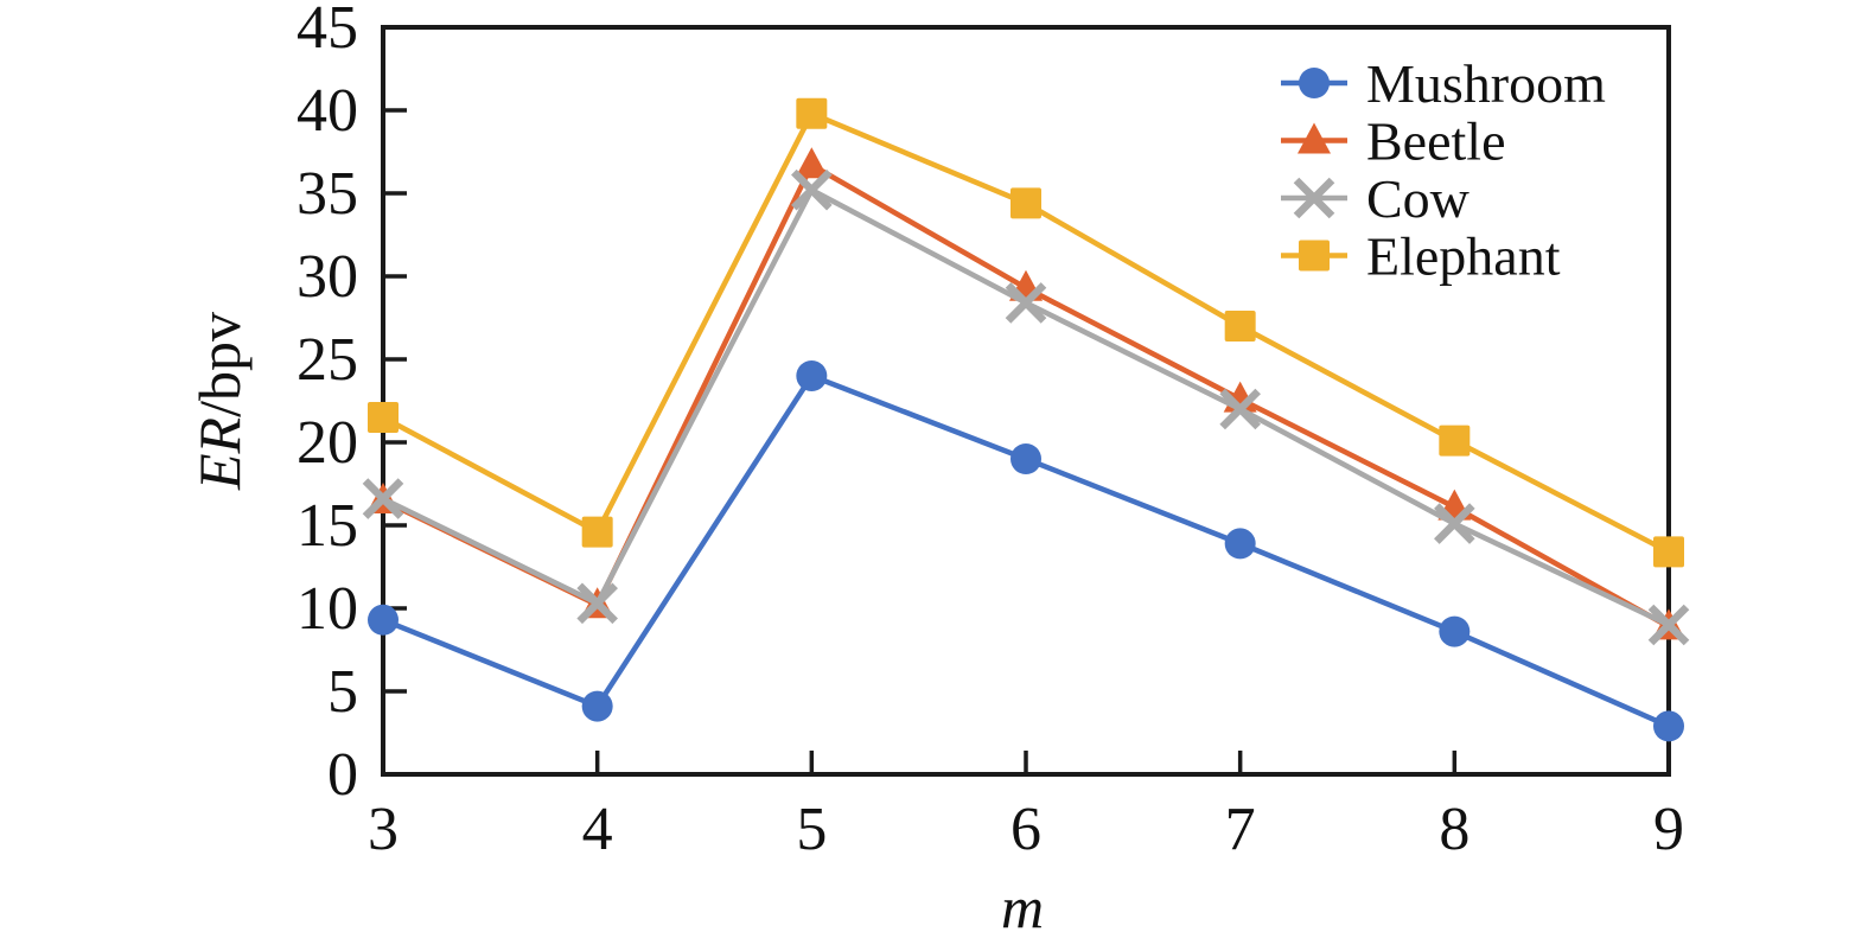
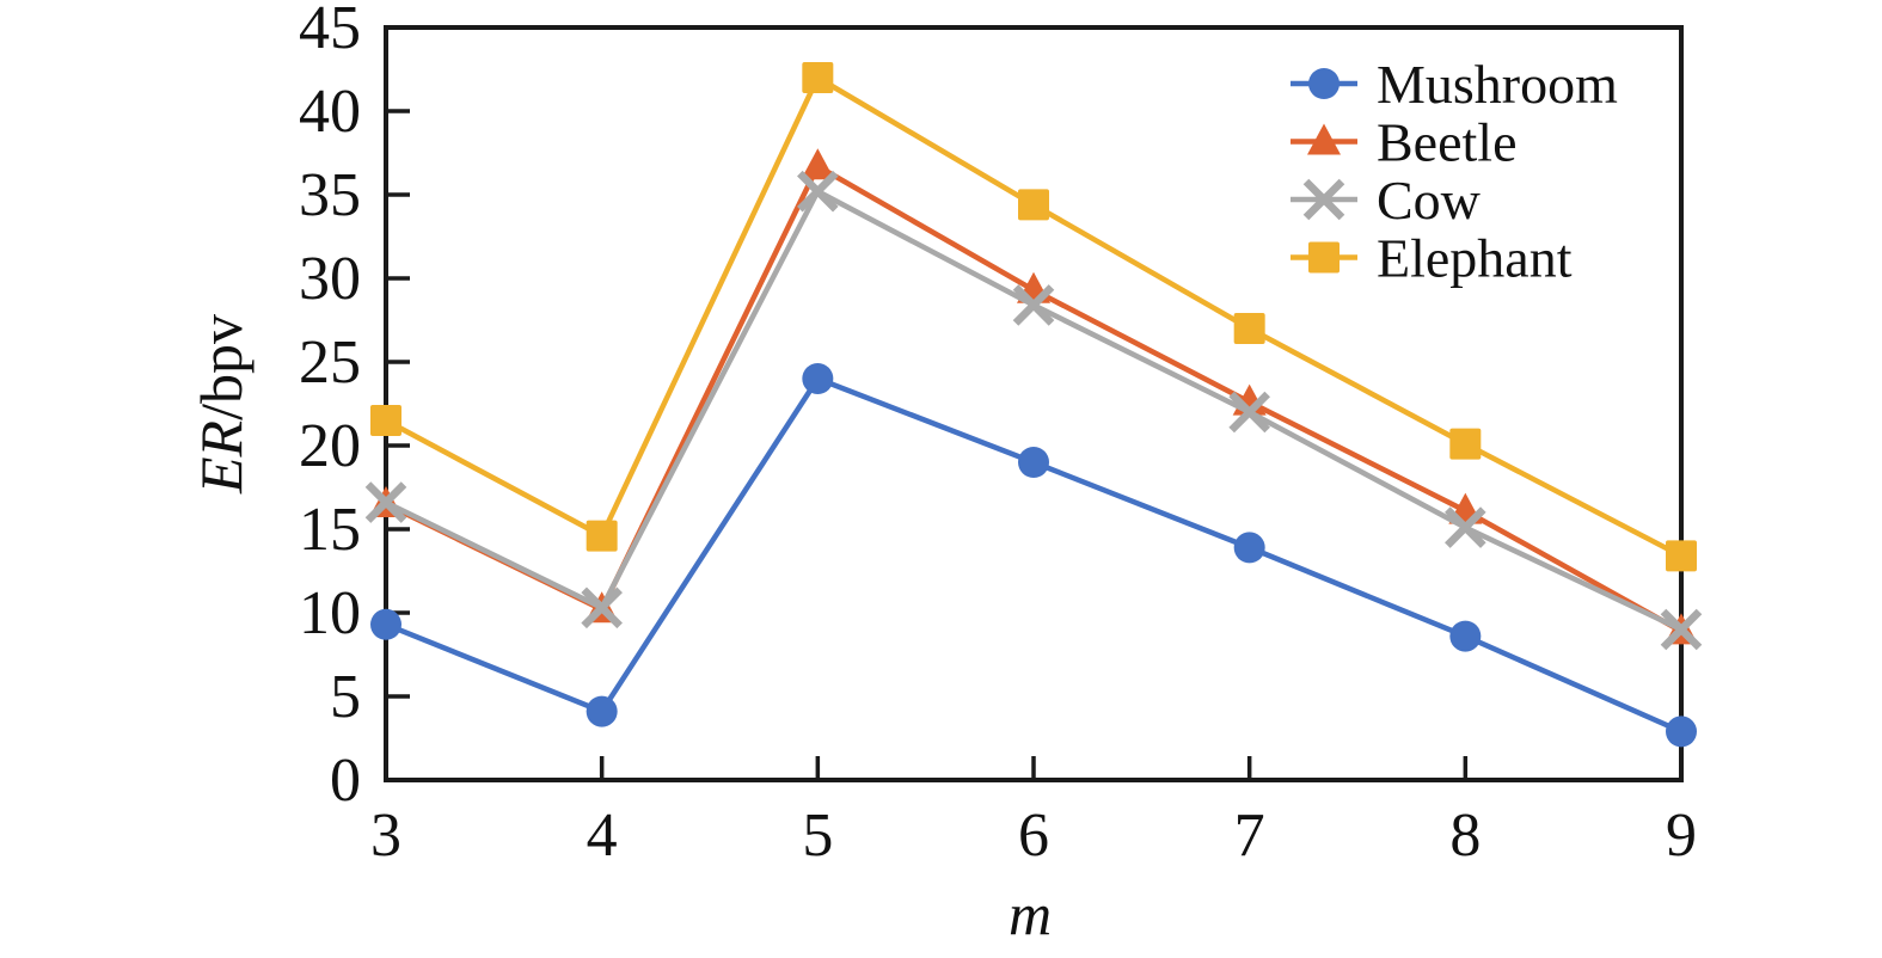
Elephant/5: 39.8 -> 42.0
